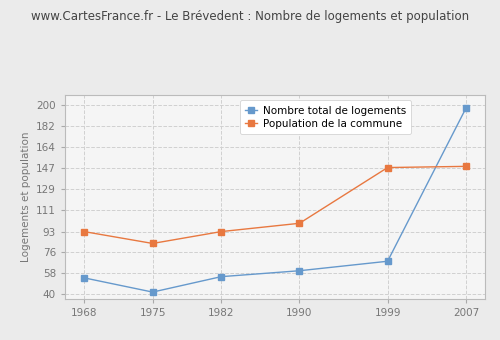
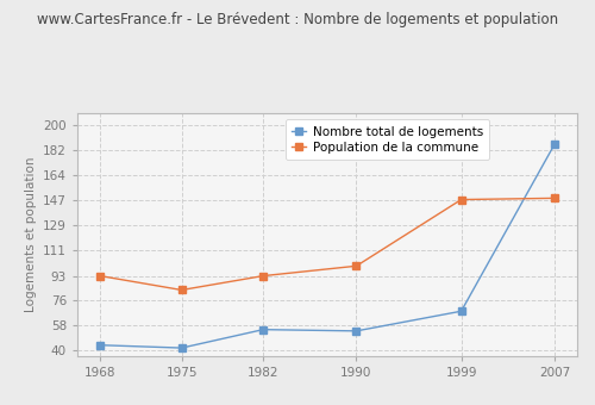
Nombre total de logements/1968: 54 -> 44
Nombre total de logements/1990: 60 -> 54
Nombre total de logements/2007: 197 -> 186
